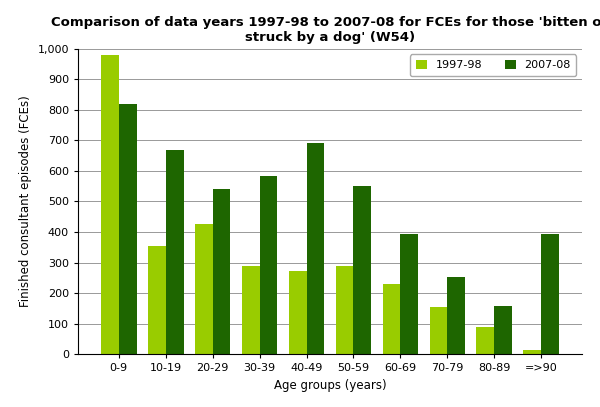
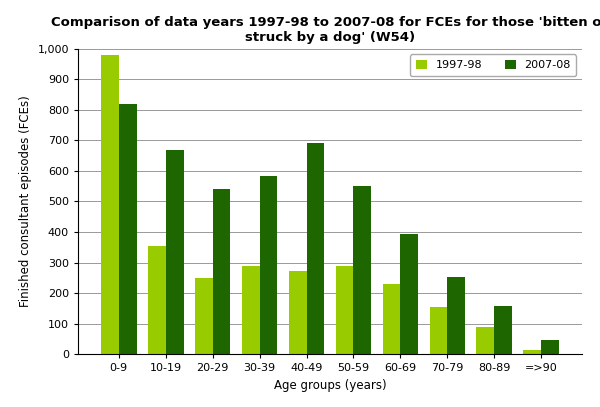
1997-98/20-29: 425 -> 248
2007-08/=>90: 395 -> 47
